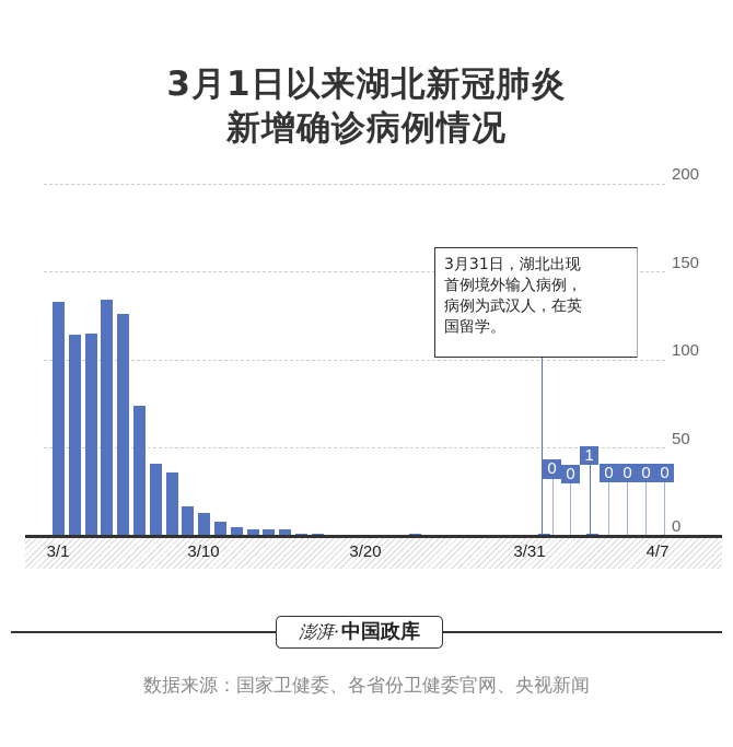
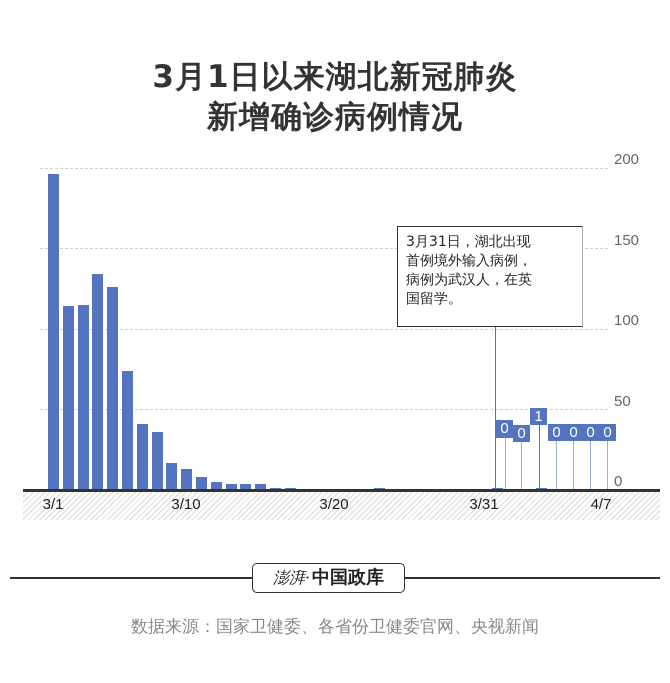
3/1: 133 -> 196
